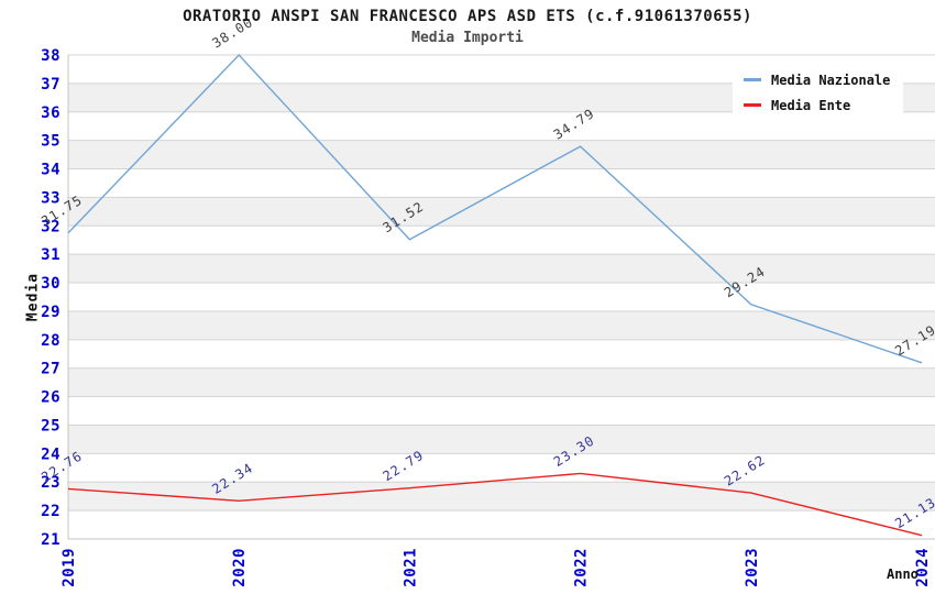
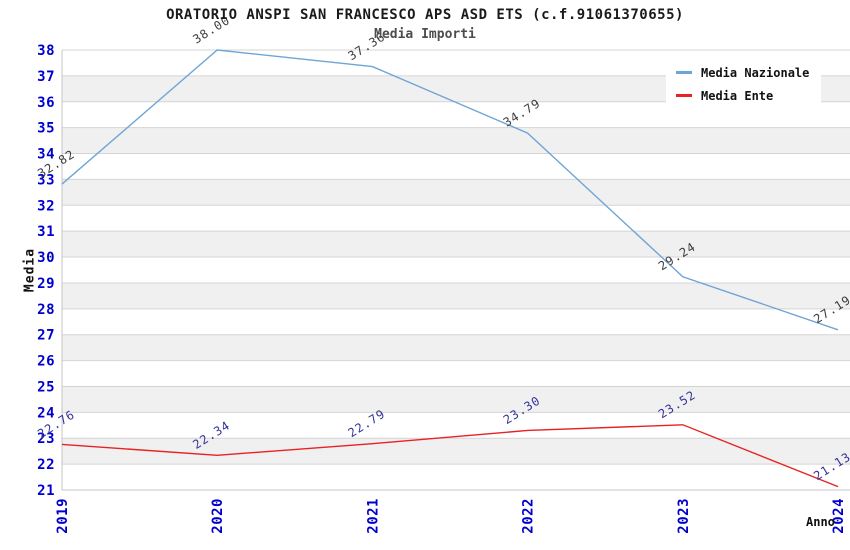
Media Nazionale/2019: 31.75 -> 32.82
Media Nazionale/2021: 31.52 -> 37.36
Media Ente/2023: 22.62 -> 23.52
